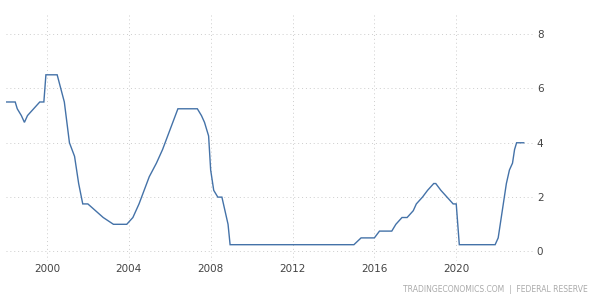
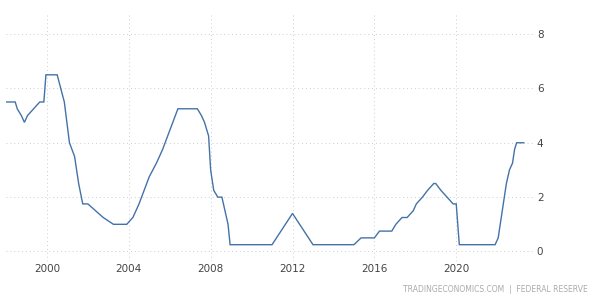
2012: 0.25 -> 1.40
